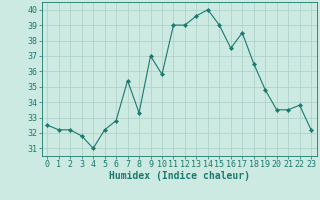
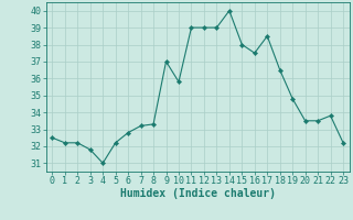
7: 35.4 -> 33.2
13: 39.6 -> 39.0
15: 39.0 -> 38.0
